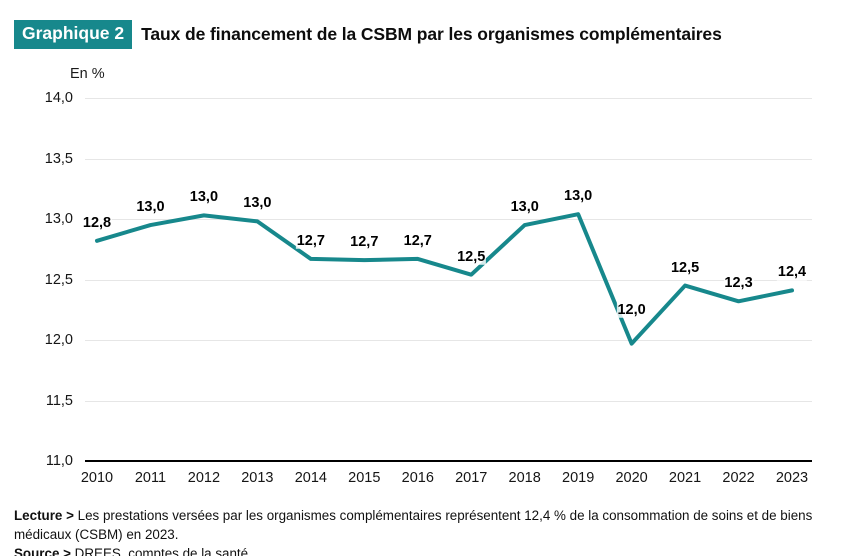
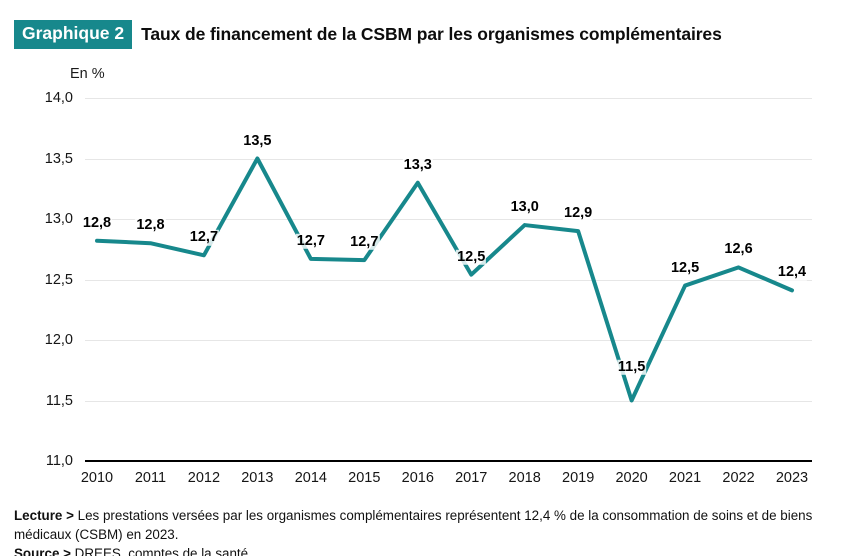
2011: 13,0 -> 12,8
2012: 13,0 -> 12,7
2013: 13,0 -> 13,5
2016: 12,7 -> 13,3
2019: 13,0 -> 12,9
2020: 12,0 -> 11,5
2022: 12,3 -> 12,6
